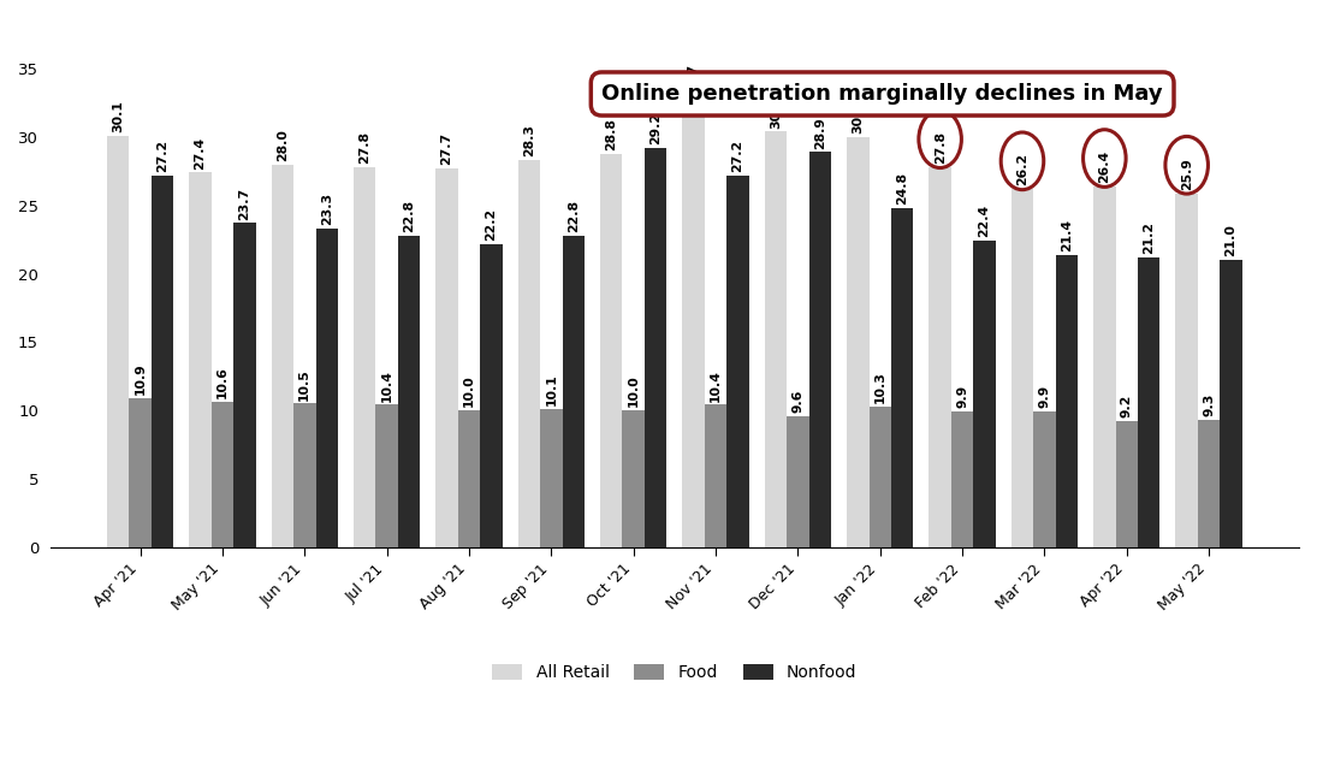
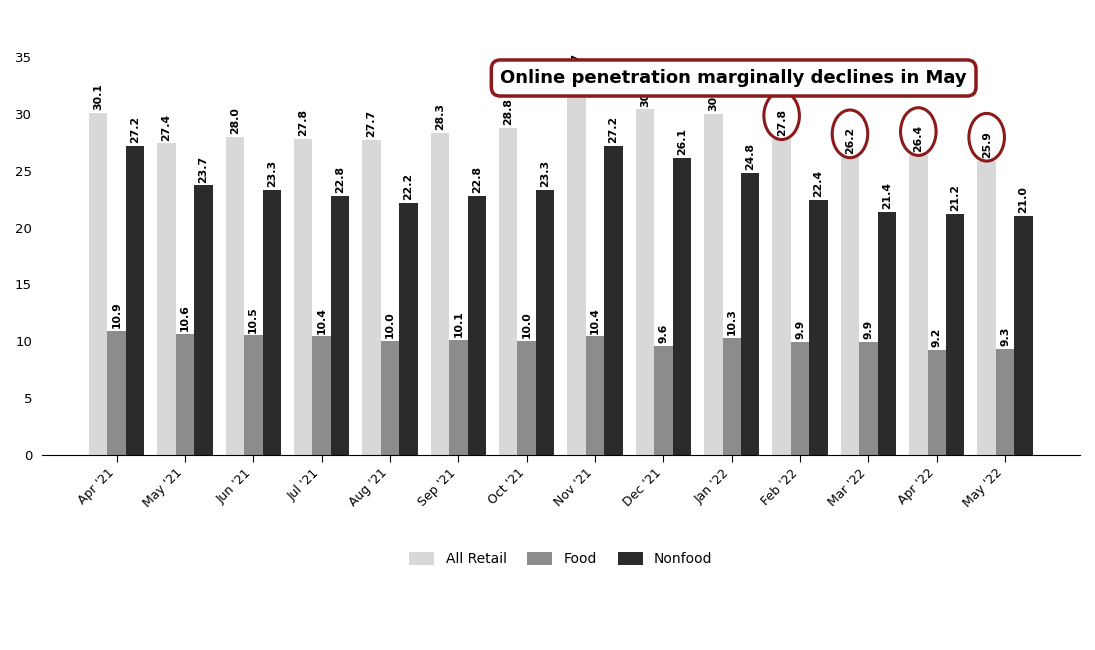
Nonfood/Oct '21: 29.2 -> 23.3
Nonfood/Dec '21: 28.9 -> 26.1
